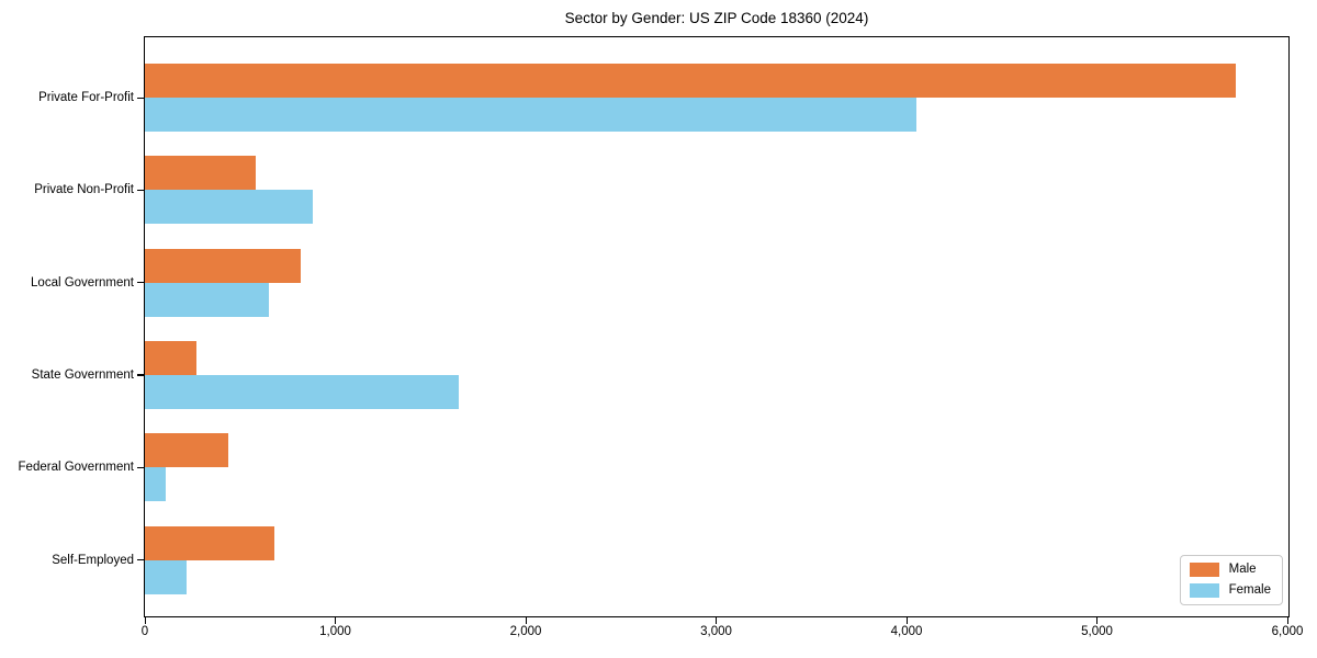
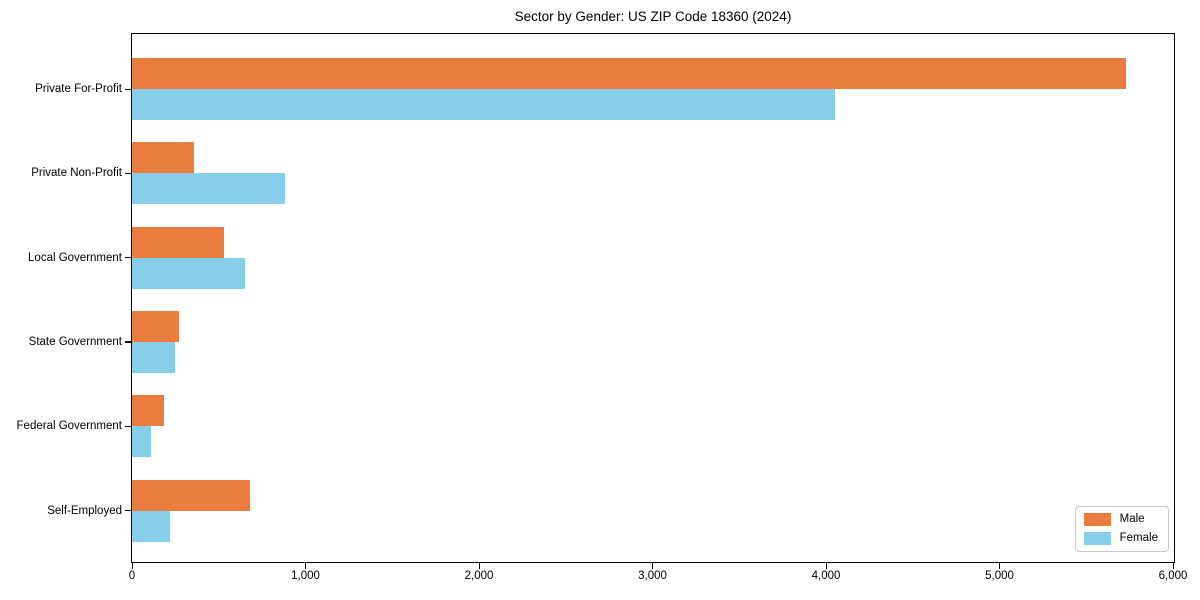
Male/Private Non-Profit: 580 -> 360
Male/Local Government: 820 -> 530
Female/State Government: 1650 -> 250
Male/Federal Government: 440 -> 180
